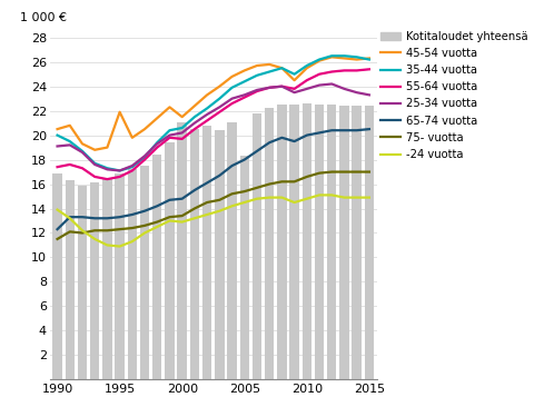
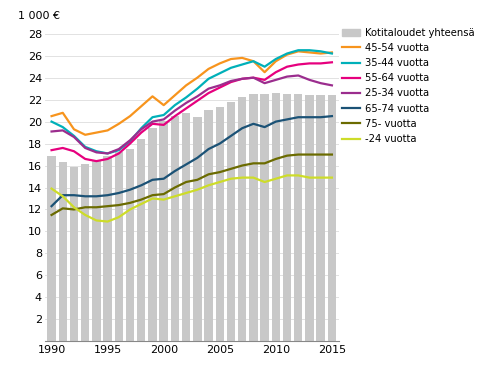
45-54 vuotta/1995: 21.9 -> 19.2
Kotitaloudet yhteensä/2000: 21.1 -> 20.1
Kotitaloudet yhteensä/2005: 18.3 -> 21.3
